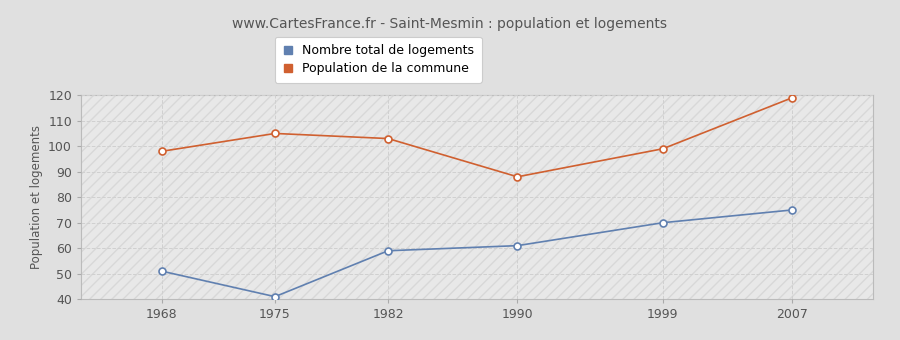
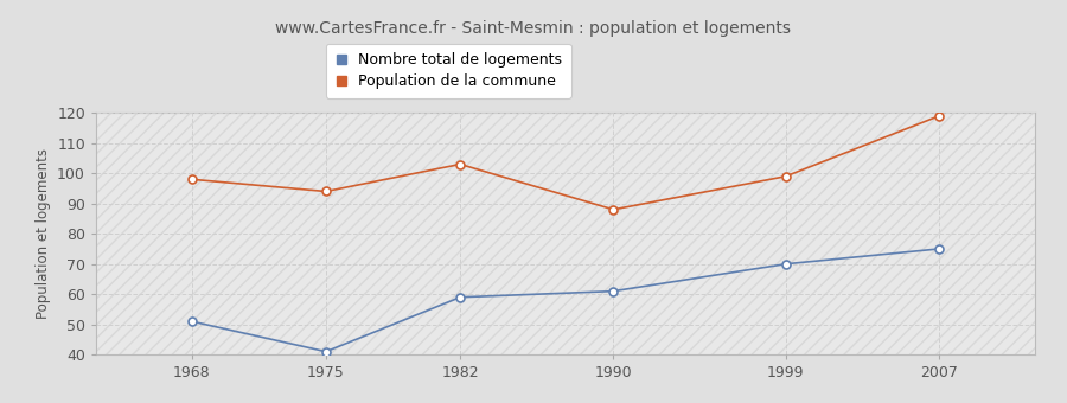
Population de la commune/1975: 105 -> 94
